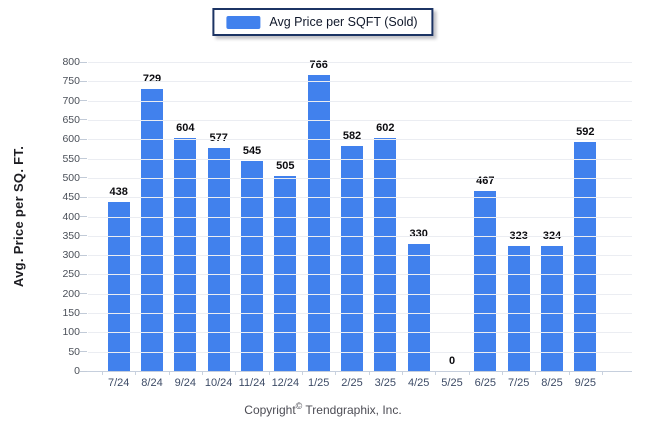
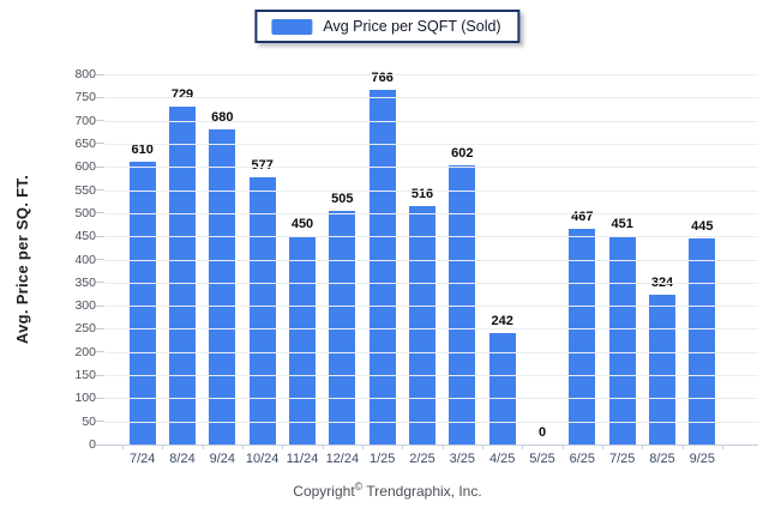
7/24: 438 -> 610
9/24: 604 -> 680
11/24: 545 -> 450
2/25: 582 -> 516
4/25: 330 -> 242
7/25: 323 -> 451
9/25: 592 -> 445
